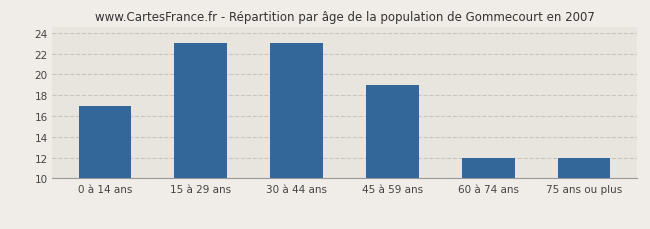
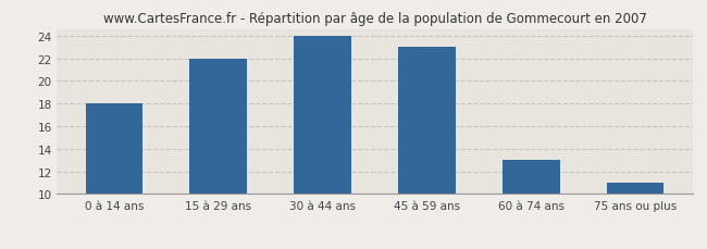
0 à 14 ans: 17 -> 18
15 à 29 ans: 23 -> 22
30 à 44 ans: 23 -> 24
45 à 59 ans: 19 -> 23
60 à 74 ans: 12 -> 13
75 ans ou plus: 12 -> 11
